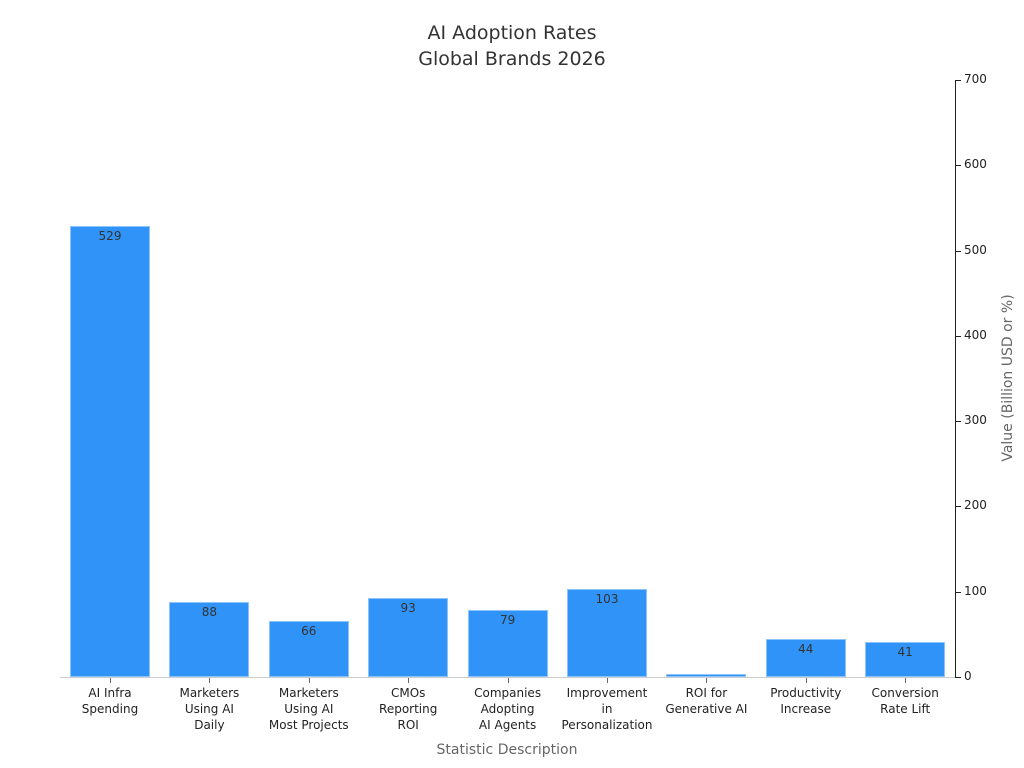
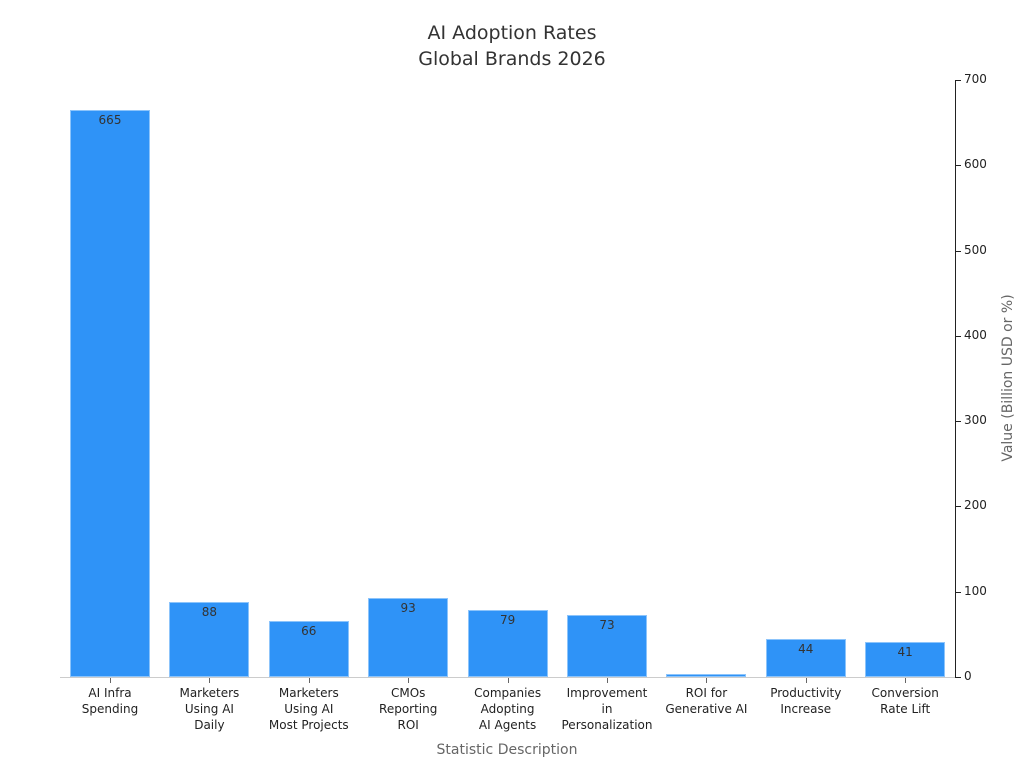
AI Infra Spending: 529 -> 665
Improvement in Personalization: 103 -> 73
